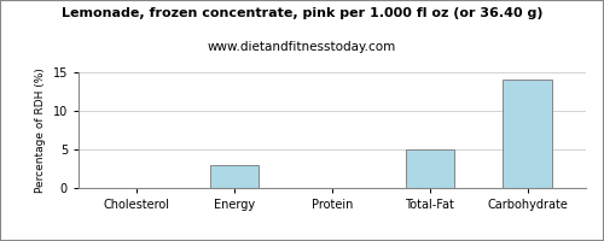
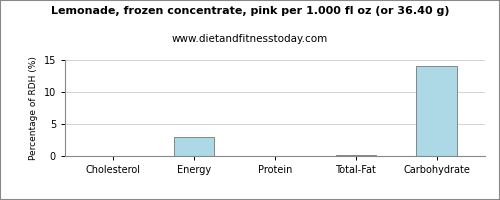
Total-Fat: 5.0 -> 0.1
